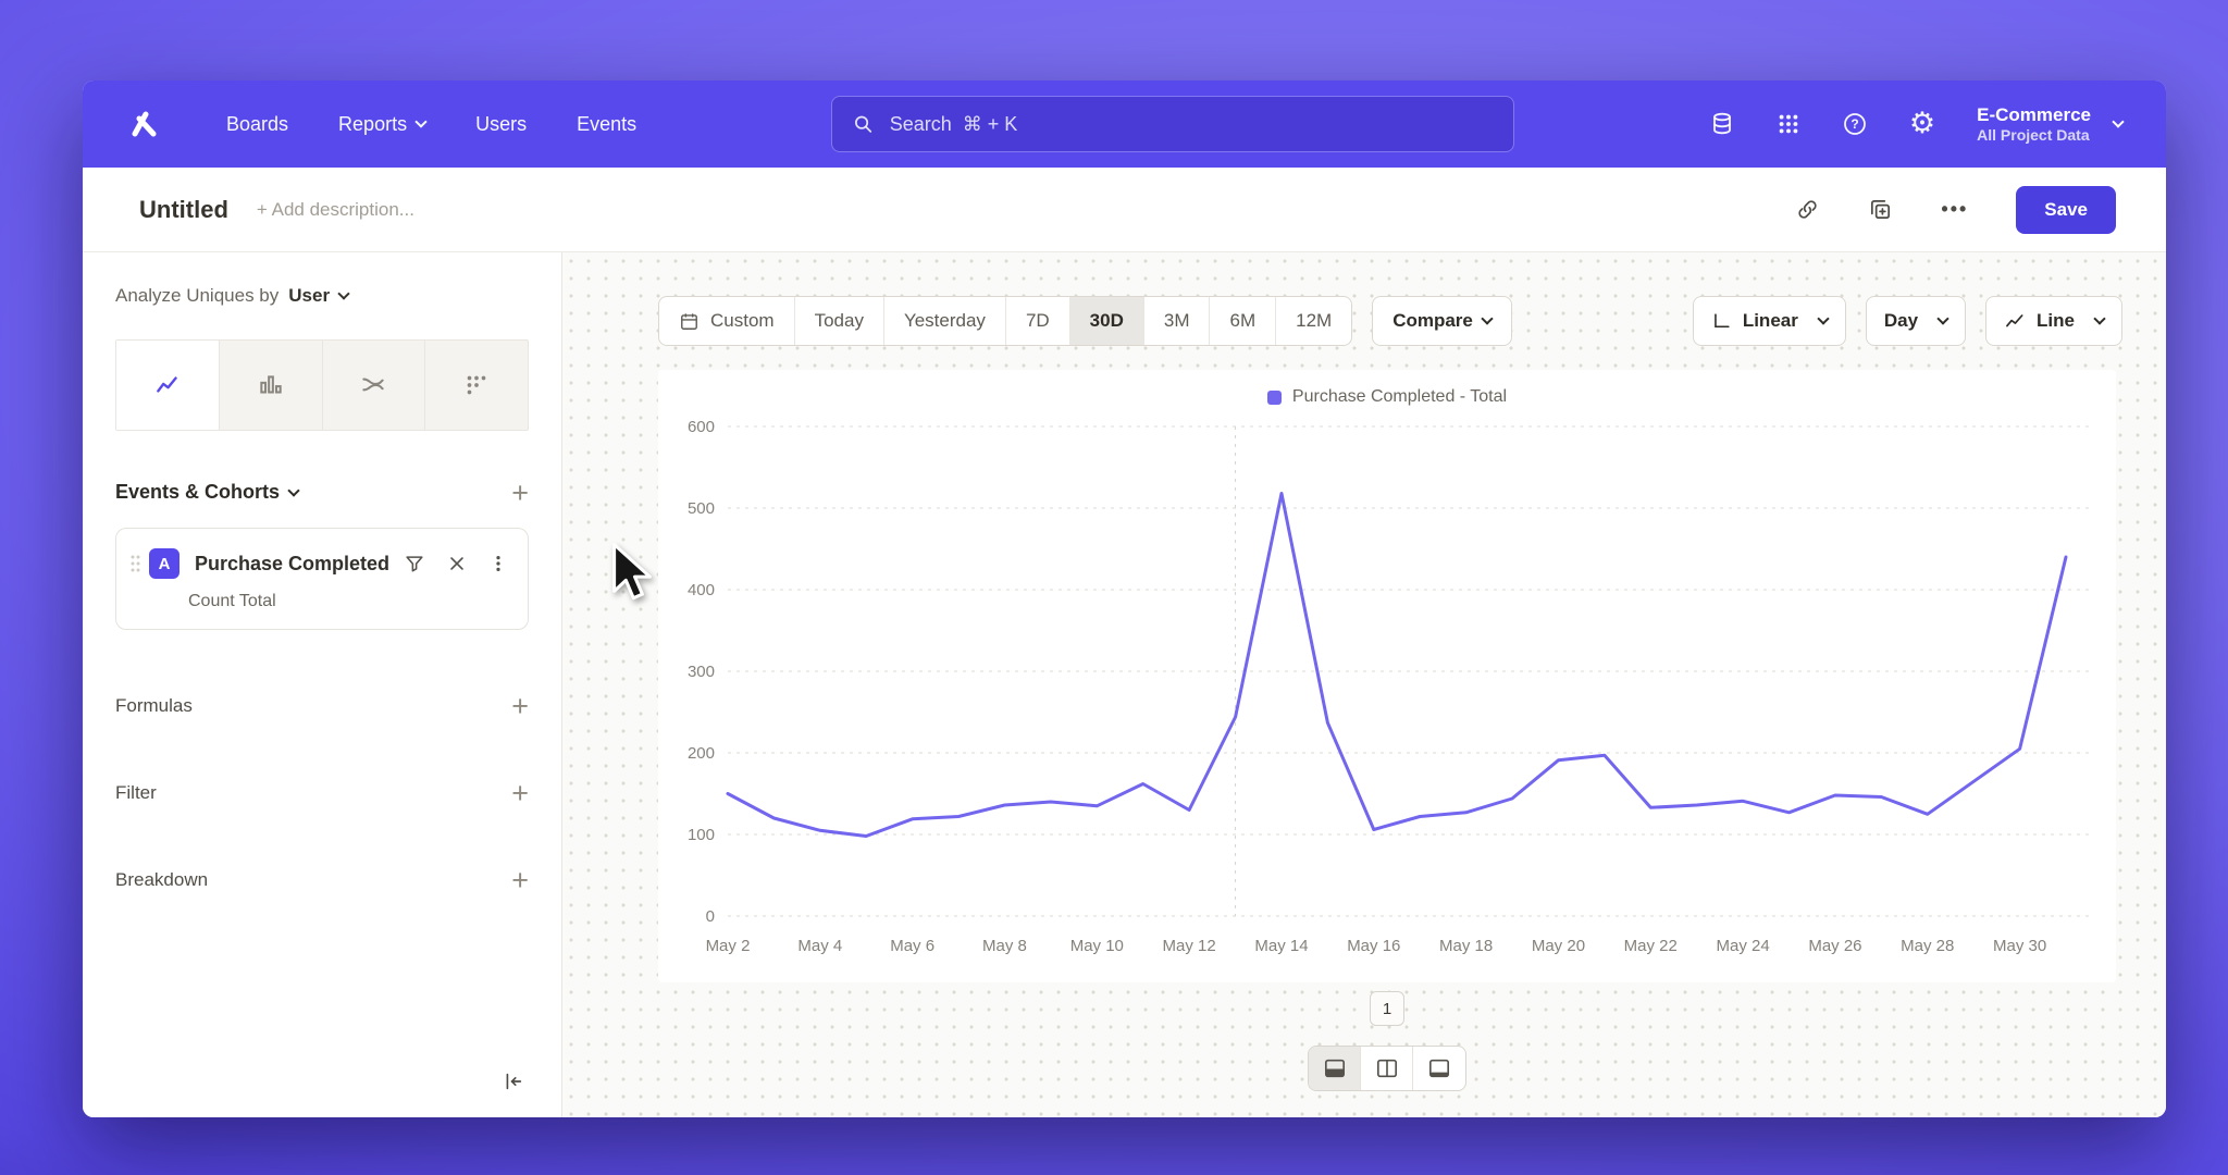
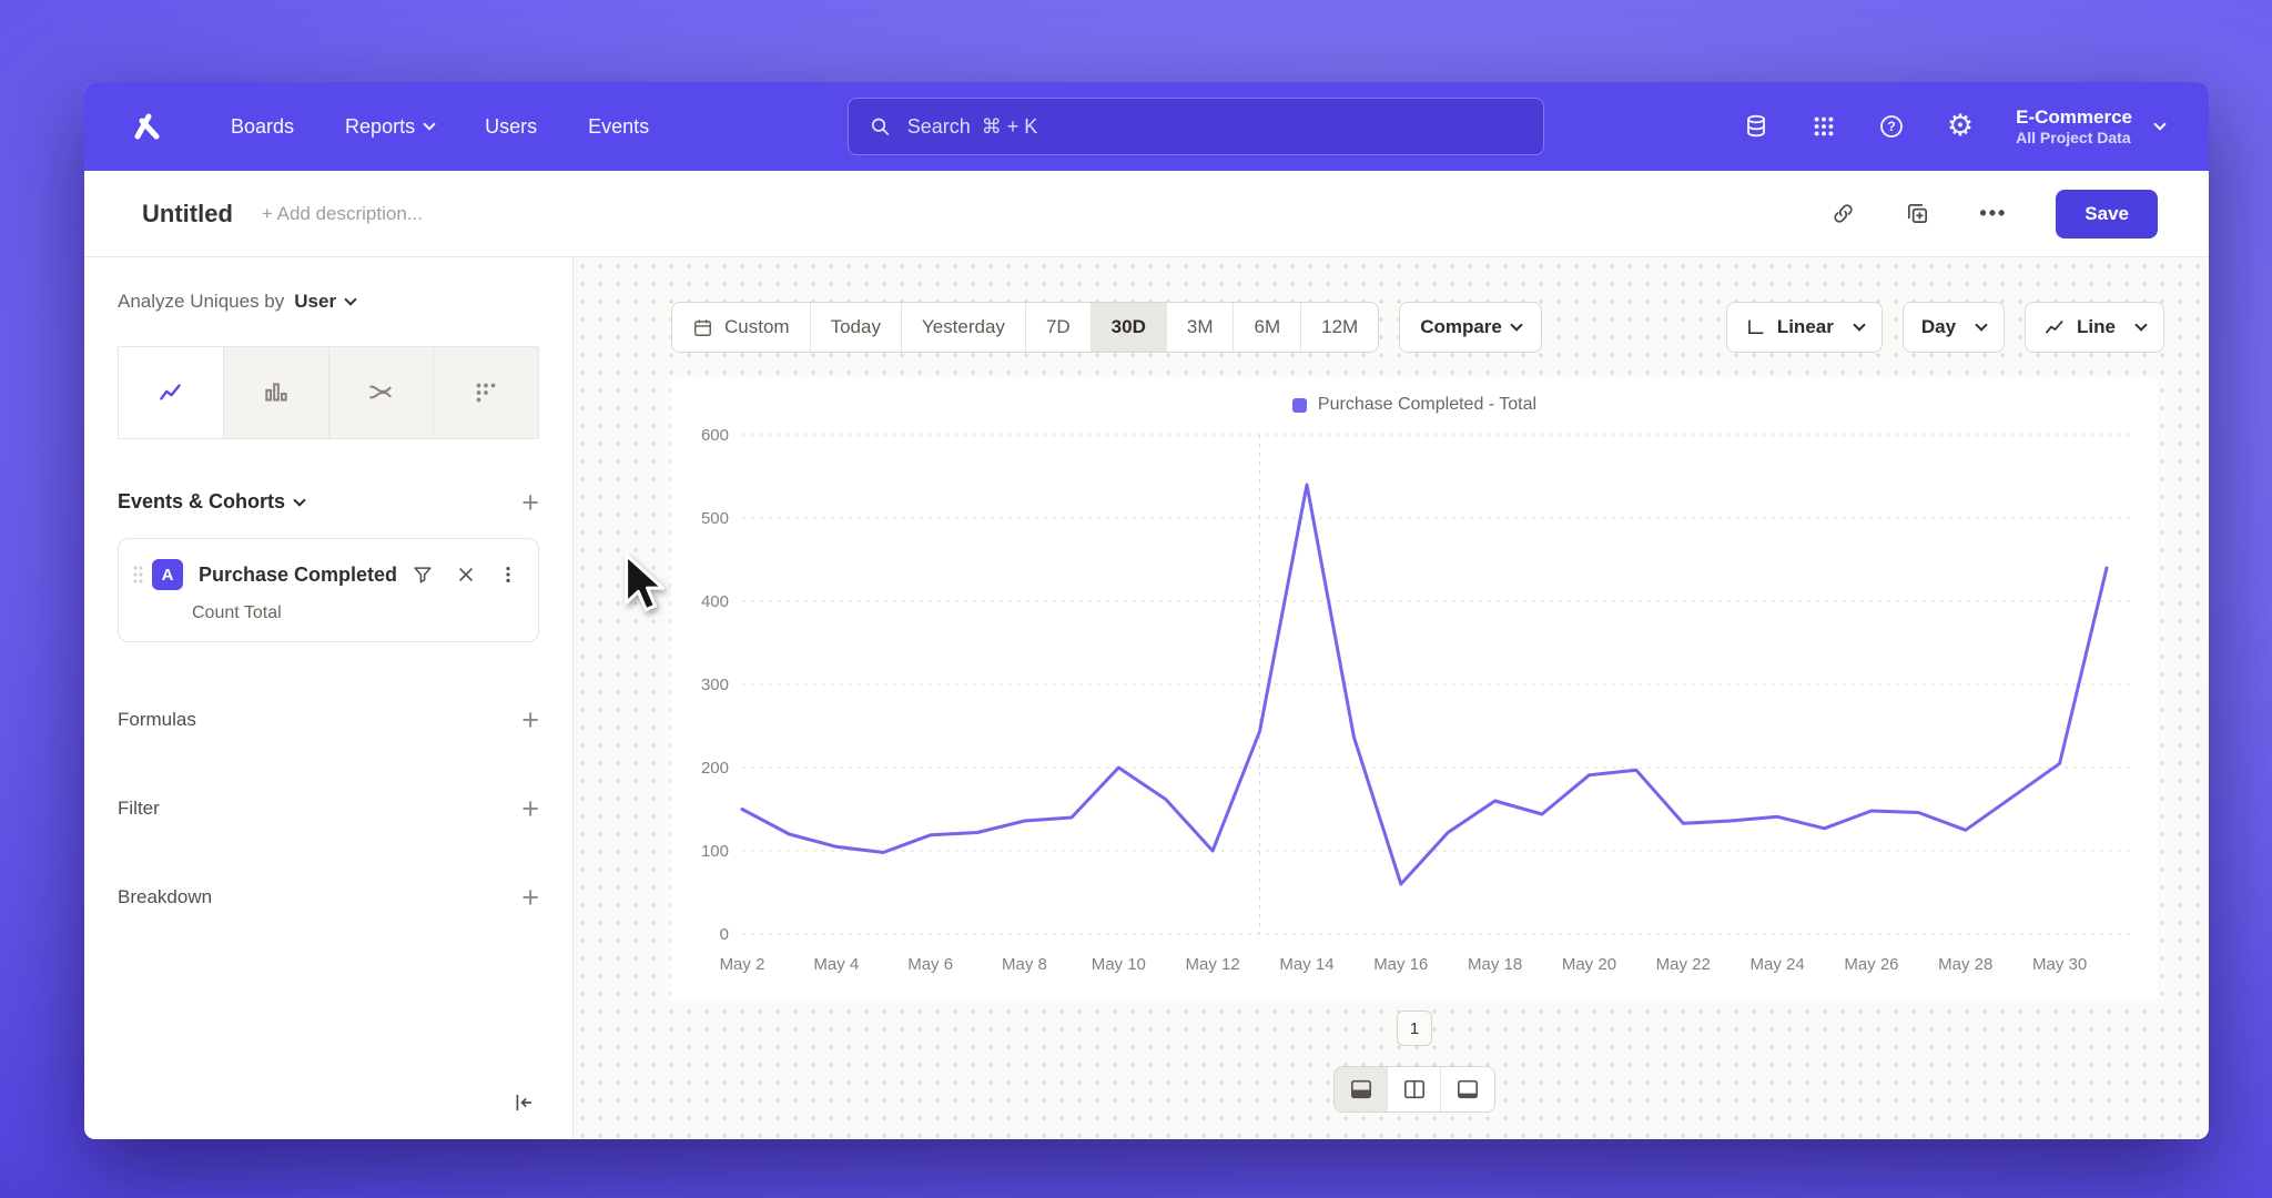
May 10: 140 -> 200
May 12: 130 -> 100
May 14: 520 -> 540
May 16: 110 -> 60
May 18: 130 -> 160
